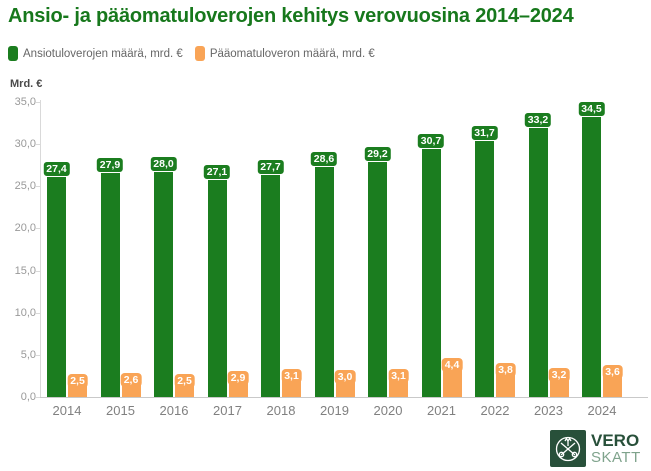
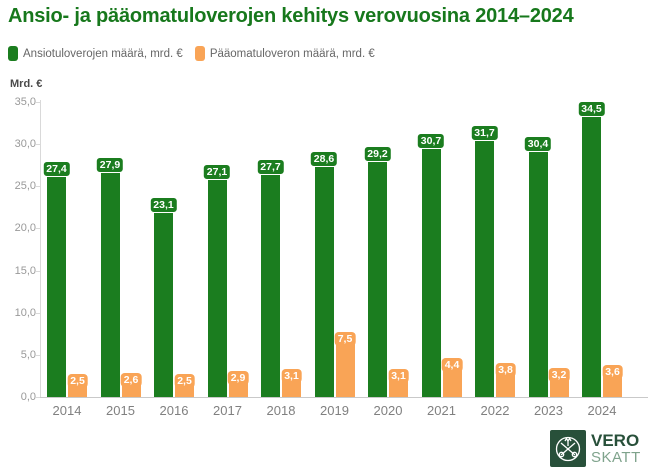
Ansiotuloverojen määrä, mrd. €/2016: 28,0 -> 23,1
Pääomatuloveron määrä, mrd. €/2019: 3,0 -> 7,5
Ansiotuloverojen määrä, mrd. €/2023: 33,2 -> 30,4
